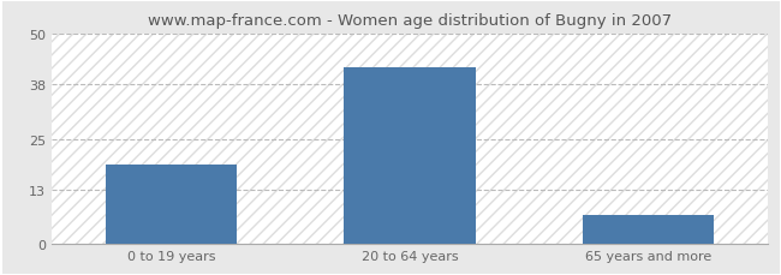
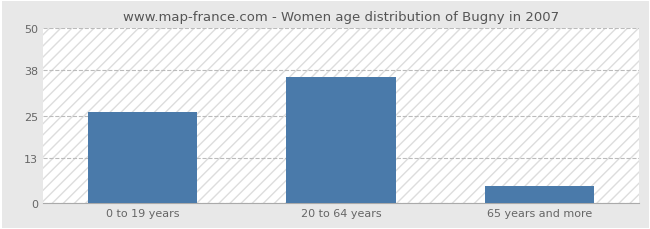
0 to 19 years: 19 -> 26
20 to 64 years: 42 -> 36
65 years and more: 7 -> 5
